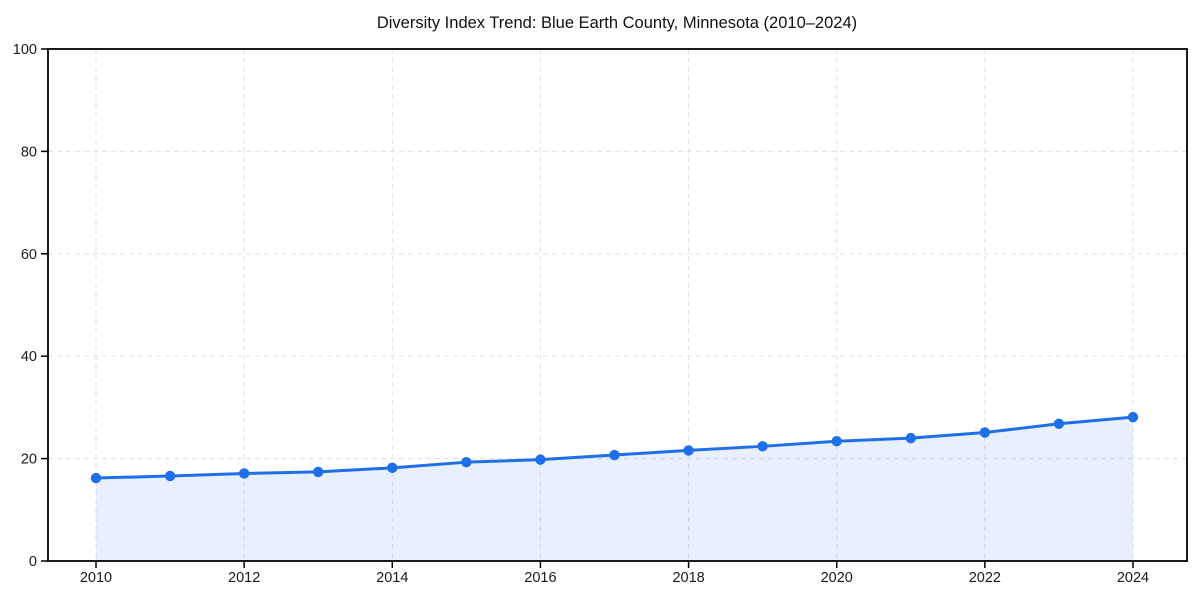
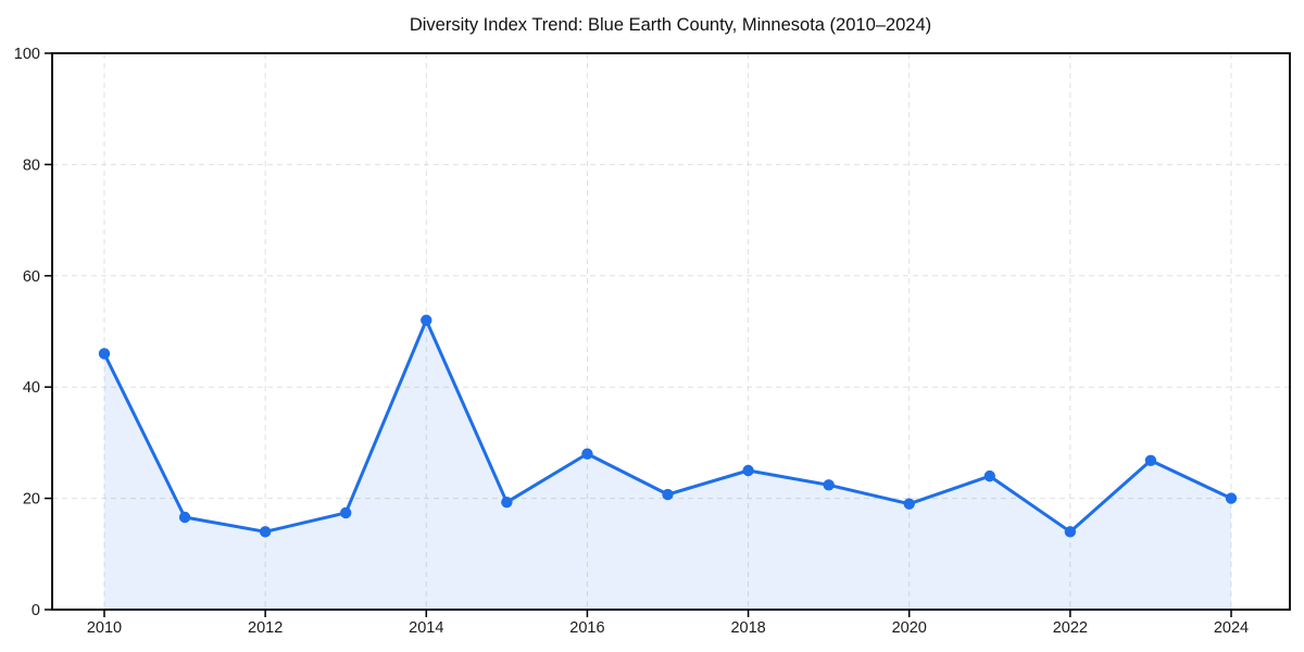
2010: 16 -> 46
2012: 17 -> 14
2014: 18 -> 52
2016: 20 -> 28
2018: 22 -> 25
2020: 23 -> 19
2022: 25 -> 14
2024: 28 -> 20
